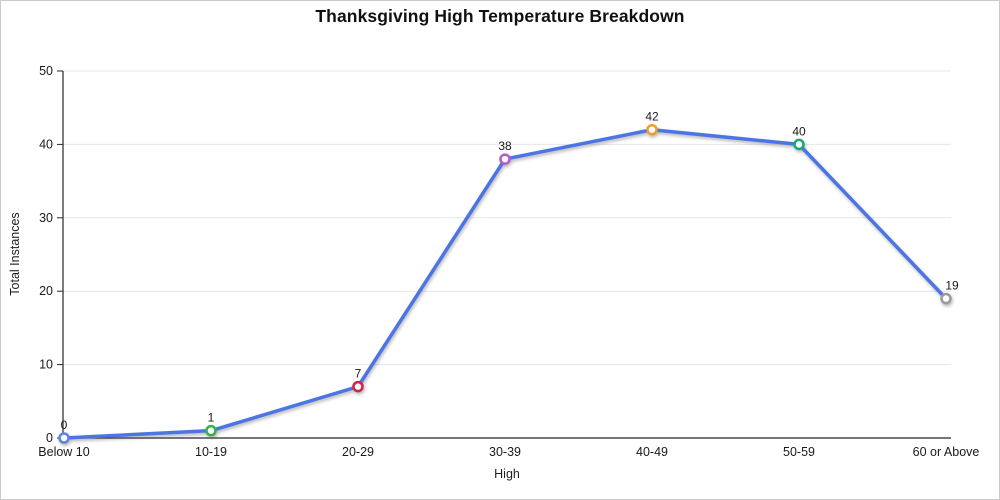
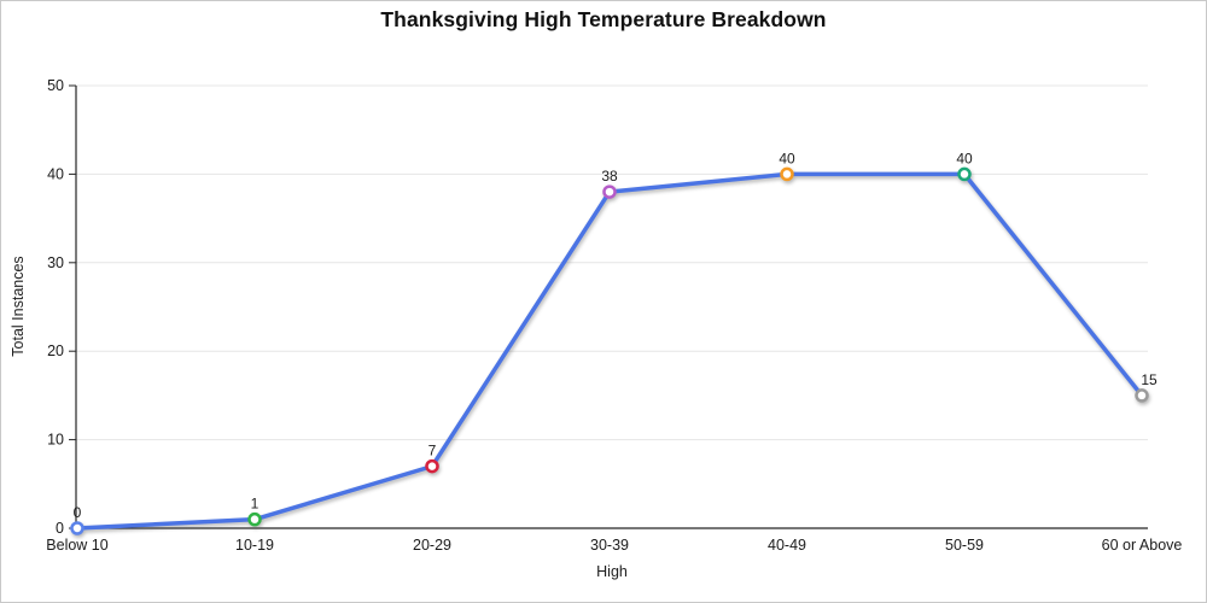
40-49: 42 -> 40
60 or Above: 19 -> 15
